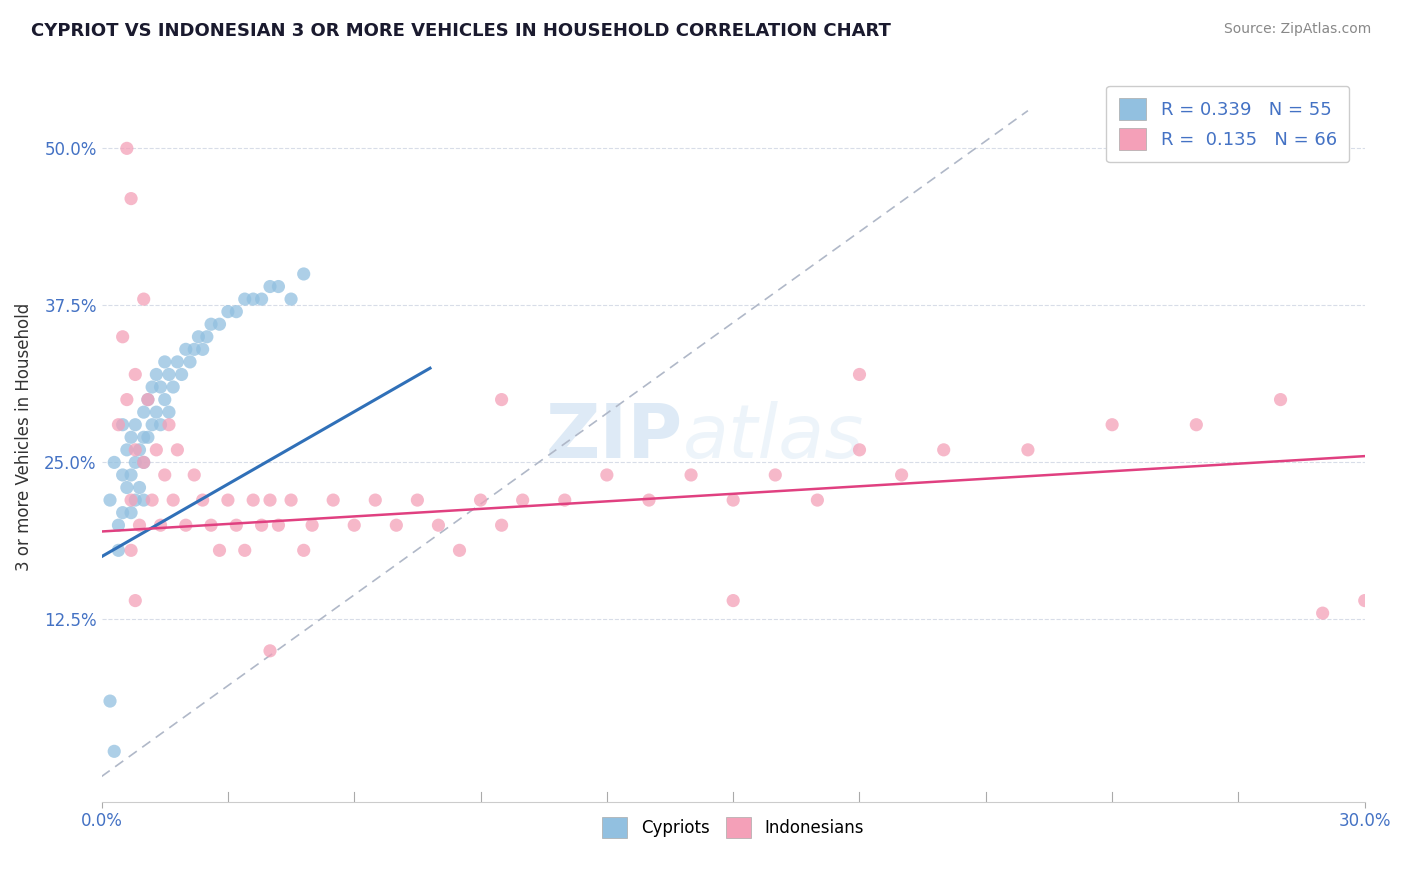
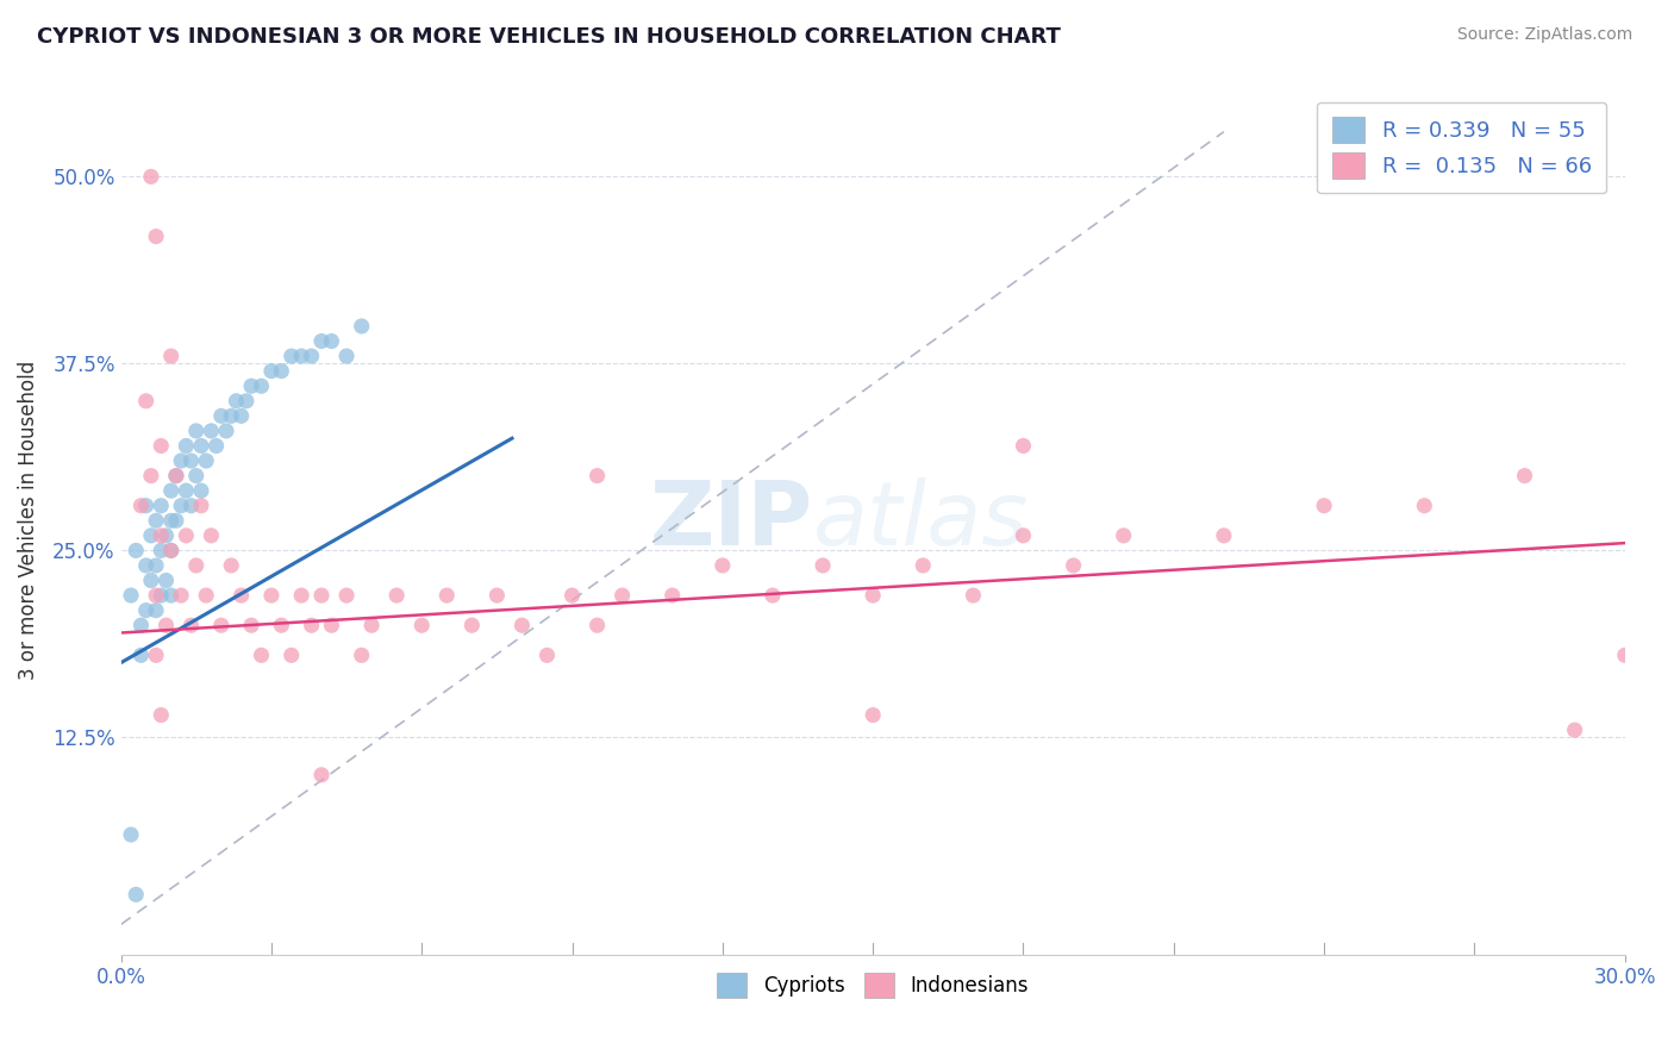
Indonesians/30.0%: 14% -> 18%
